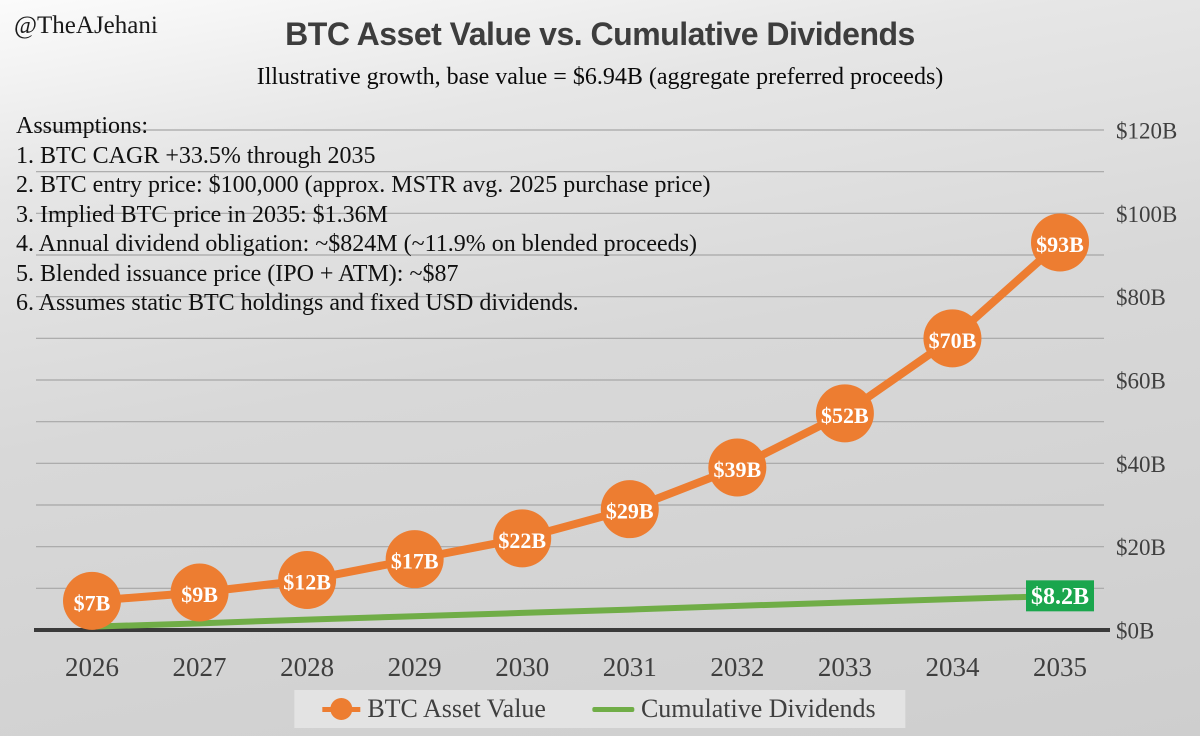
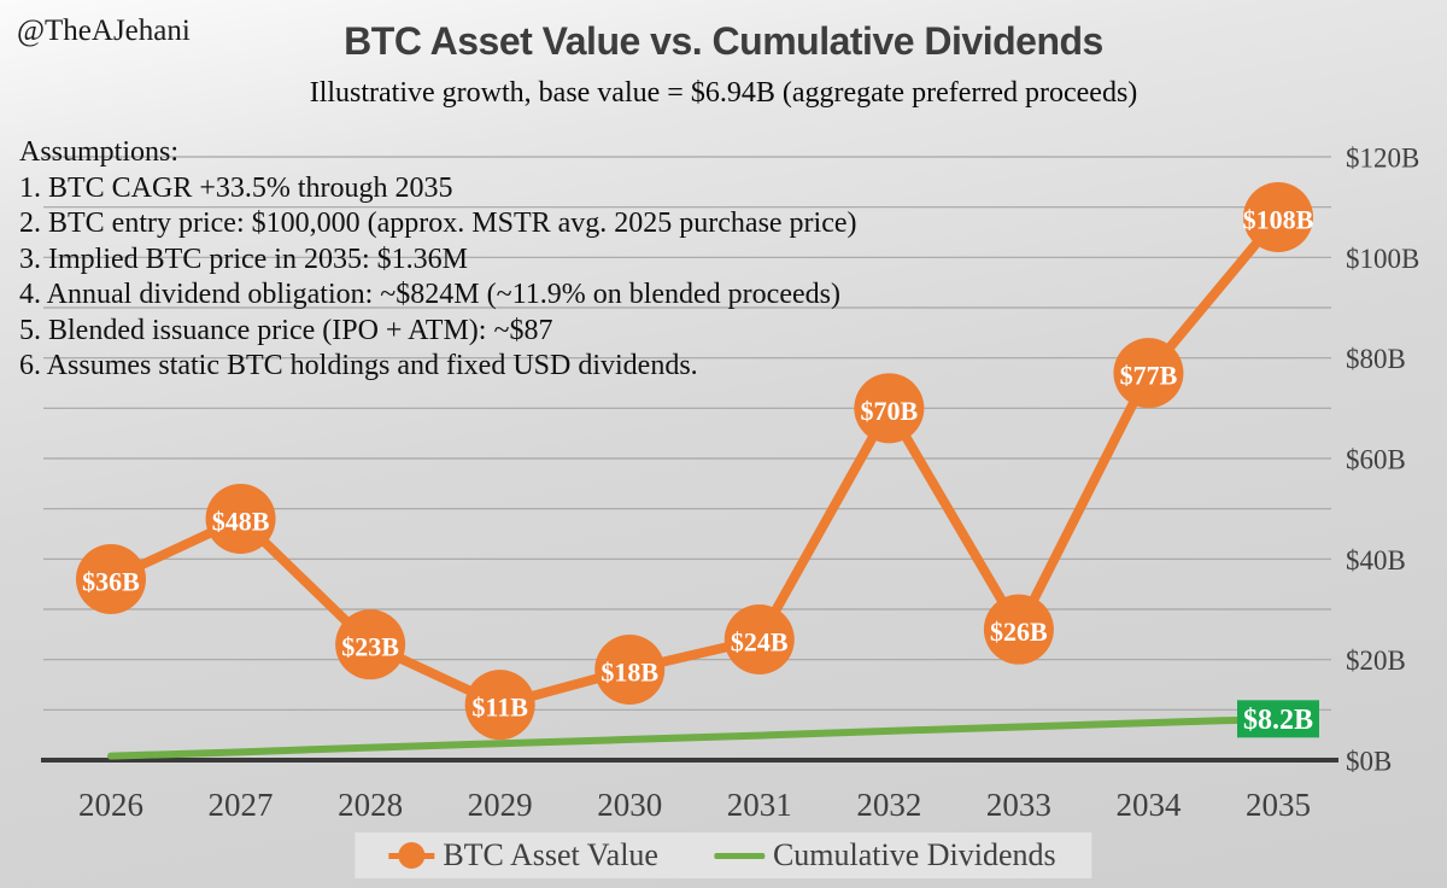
BTC Asset Value/2026: $7B -> $36B
BTC Asset Value/2027: $9B -> $48B
BTC Asset Value/2028: $12B -> $23B
BTC Asset Value/2029: $17B -> $11B
BTC Asset Value/2030: $22B -> $18B
BTC Asset Value/2031: $29B -> $24B
BTC Asset Value/2032: $39B -> $70B
BTC Asset Value/2033: $52B -> $26B
BTC Asset Value/2034: $70B -> $77B
BTC Asset Value/2035: $93B -> $108B
